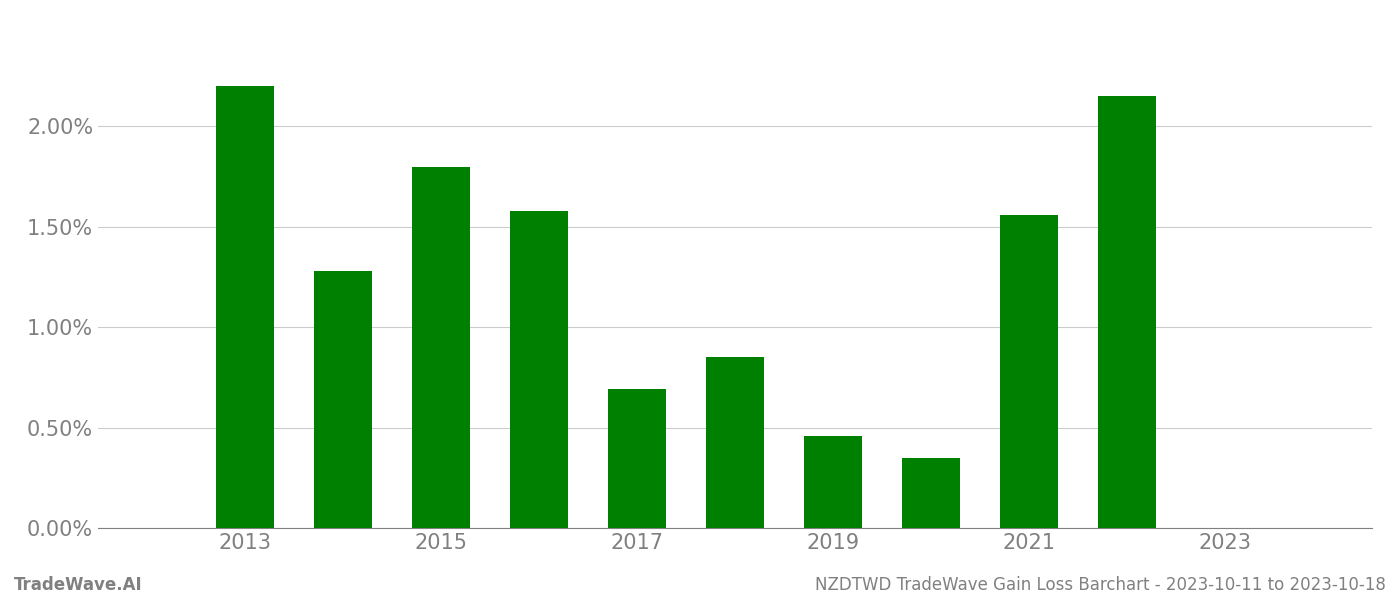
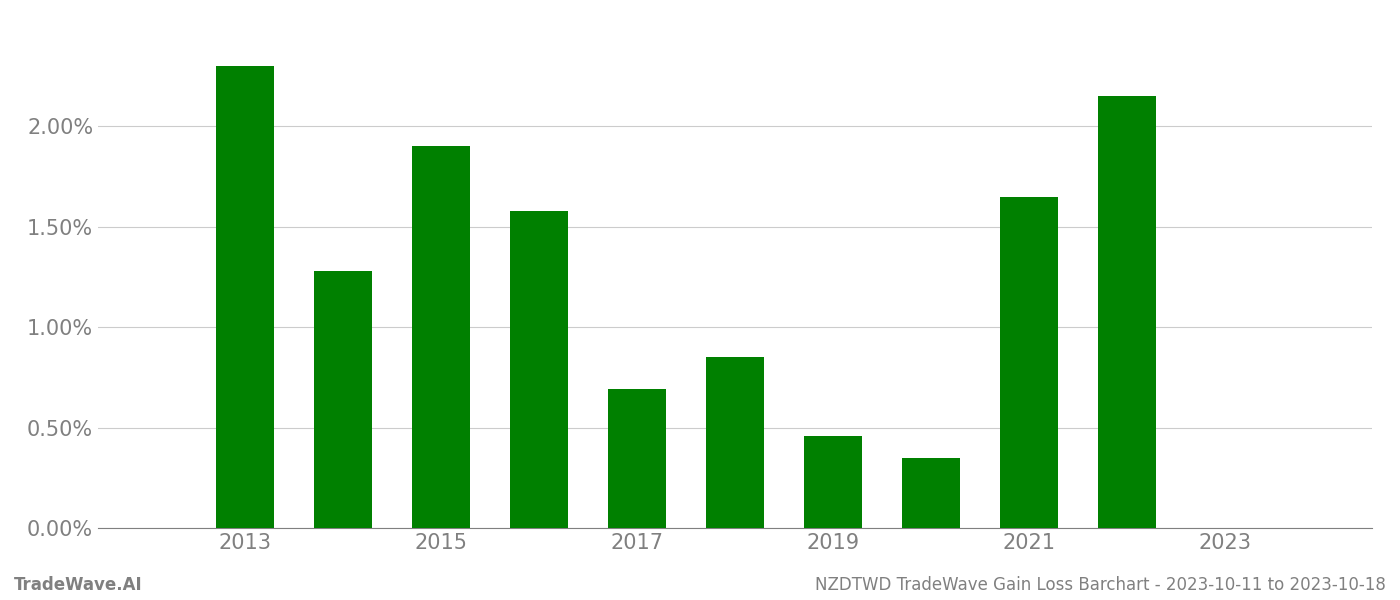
2013: 2.20% -> 2.30%
2015: 1.80% -> 1.90%
2021: 1.56% -> 1.65%
